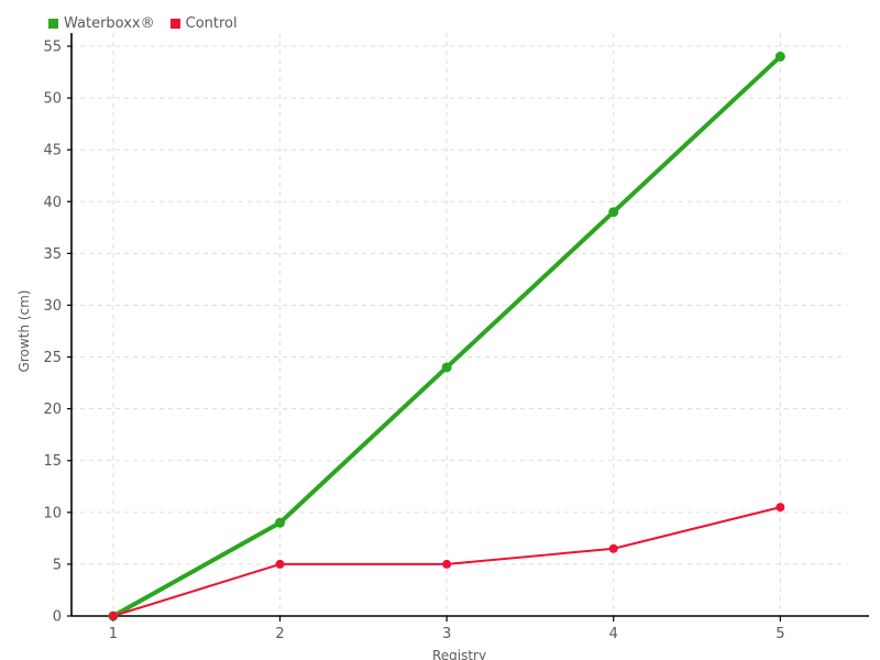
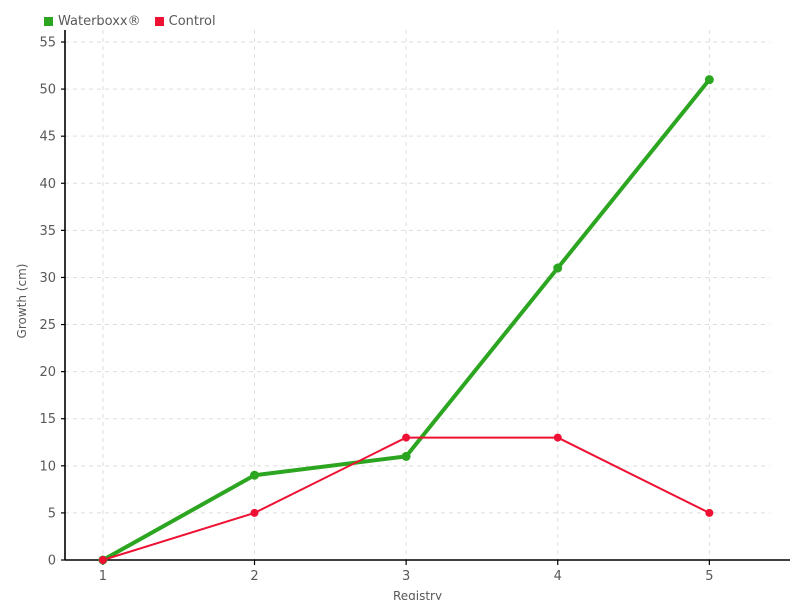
Waterboxx®/3: 24 -> 11
Control/3: 5 -> 13
Waterboxx®/4: 39 -> 31
Control/4: 6 -> 13
Waterboxx®/5: 54 -> 51
Control/5: 10 -> 5
